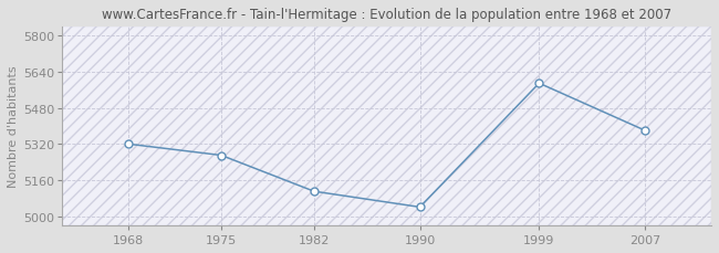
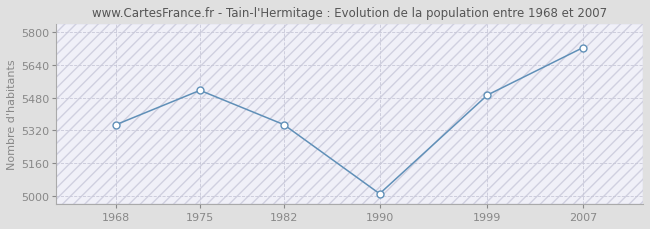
1968: 5320 -> 5348
1975: 5270 -> 5516
1982: 5110 -> 5348
1990: 5040 -> 5009
1999: 5590 -> 5493
2007: 5380 -> 5726
